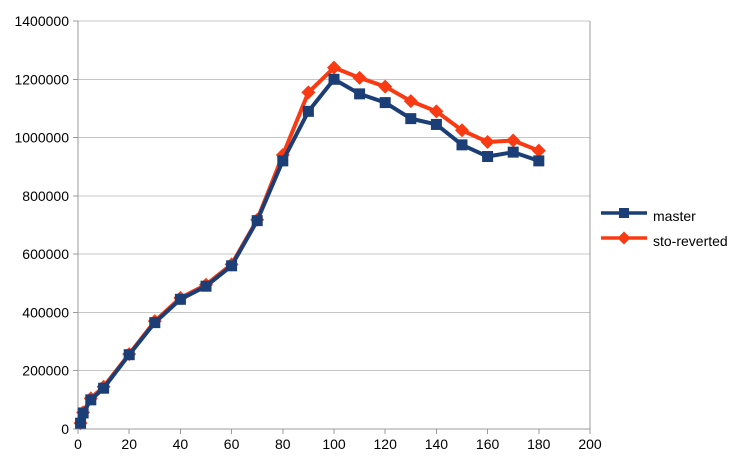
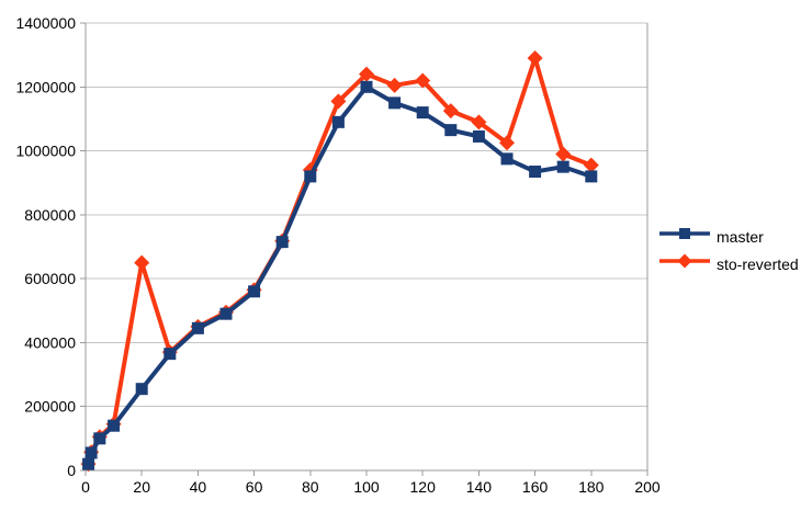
sto-reverted/20: 260000 -> 650000
sto-reverted/120: 1180000 -> 1220000
sto-reverted/160: 980000 -> 1290000
